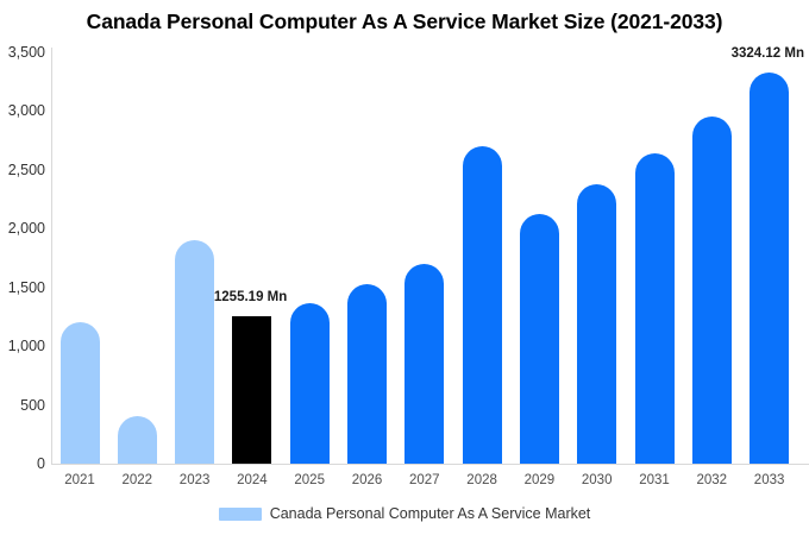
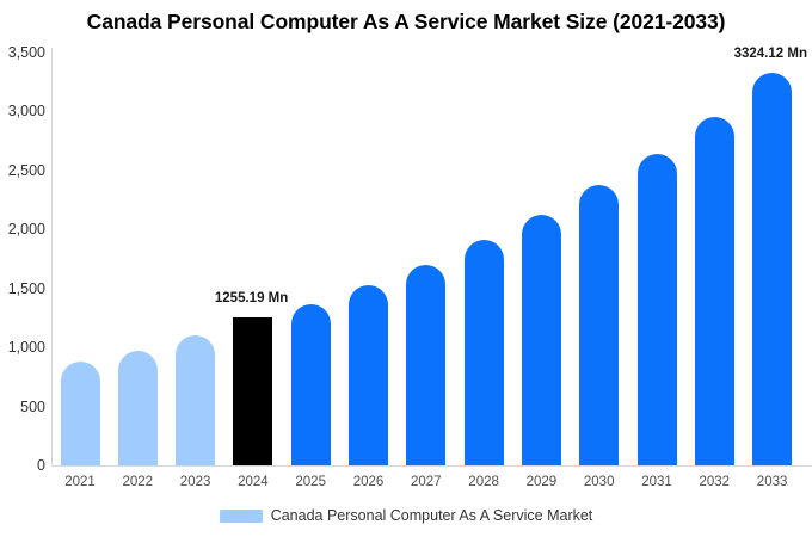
2021: 1200 -> 900
2022: 400 -> 1000
2023: 1900 -> 1100
2028: 2700 -> 1900
